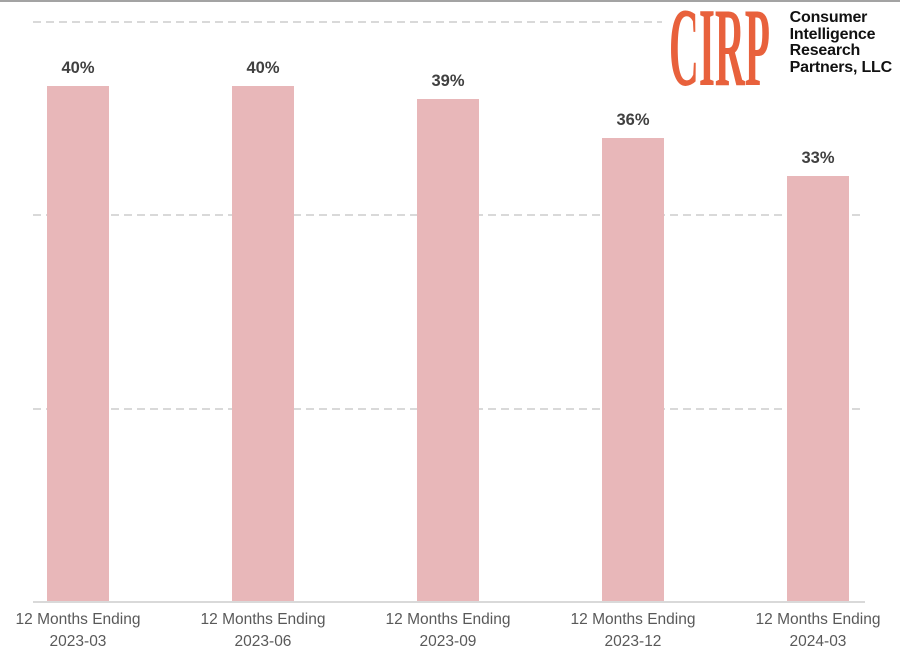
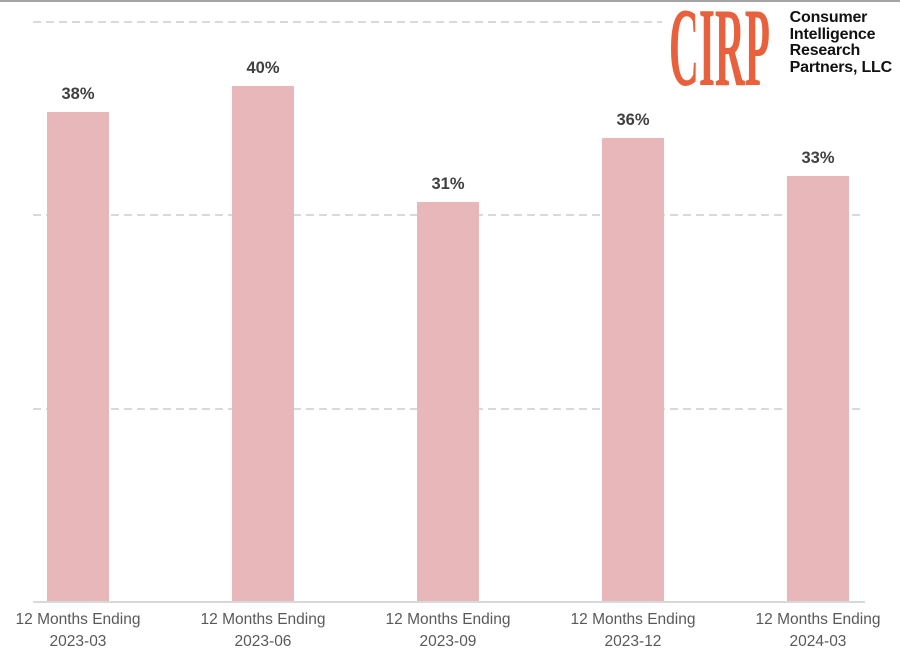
12 Months Ending 2023-03: 40% -> 38%
12 Months Ending 2023-09: 39% -> 31%
